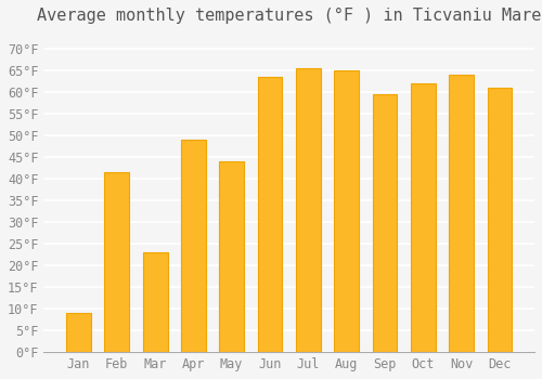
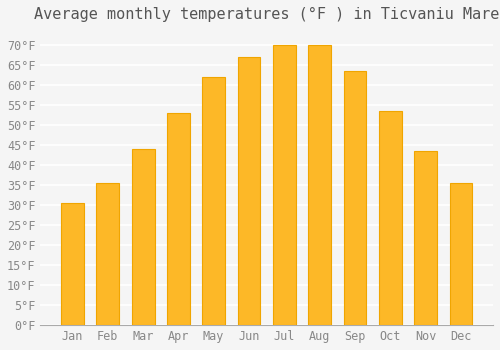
Jan: 9.0°F -> 30.5°F
Feb: 41.5°F -> 35.5°F
Mar: 23.0°F -> 44.0°F
Apr: 49.0°F -> 53.0°F
May: 44.0°F -> 62.0°F
Jun: 63.5°F -> 67.0°F
Jul: 65.5°F -> 70.0°F
Aug: 65.0°F -> 70.0°F
Sep: 59.5°F -> 63.5°F
Oct: 62.0°F -> 53.5°F
Nov: 64.0°F -> 43.5°F
Dec: 61.0°F -> 35.5°F
